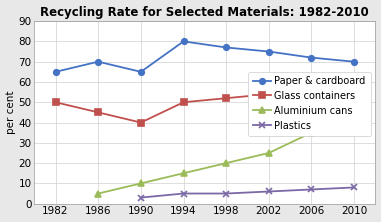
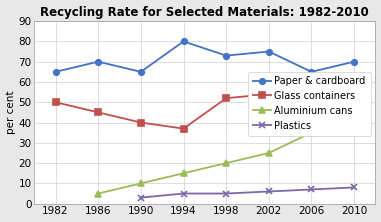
Glass containers/1994: 50 -> 37
Paper & cardboard/1998: 77 -> 73
Paper & cardboard/2006: 72 -> 65
